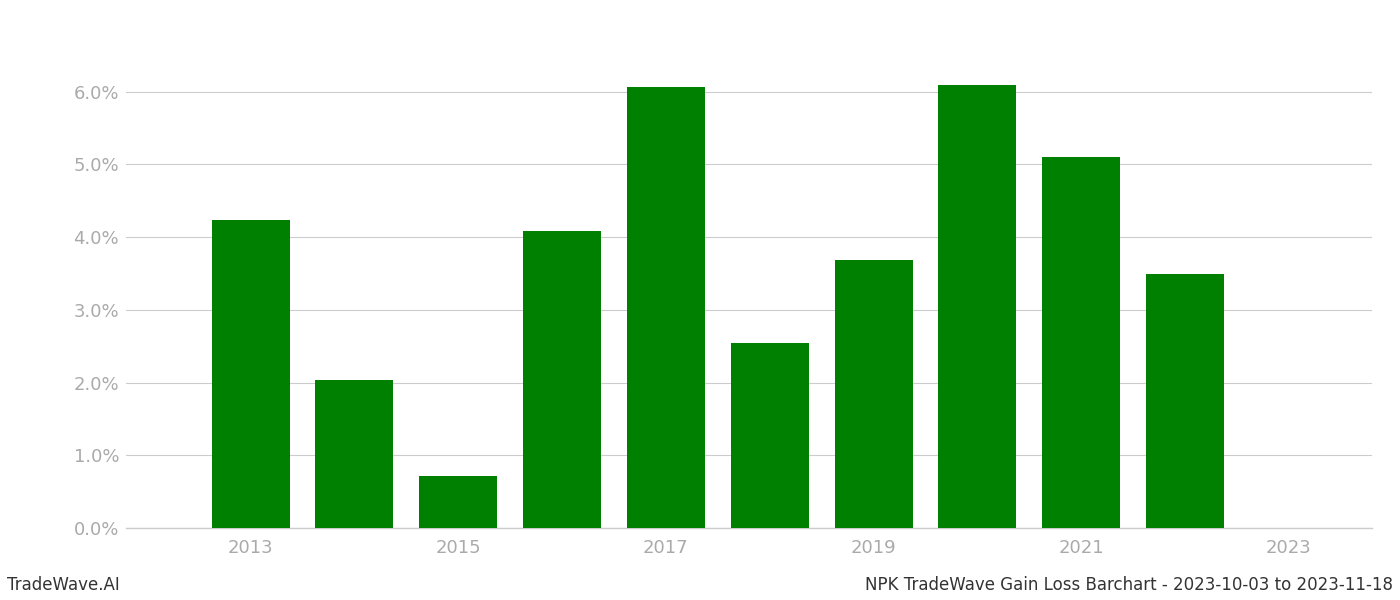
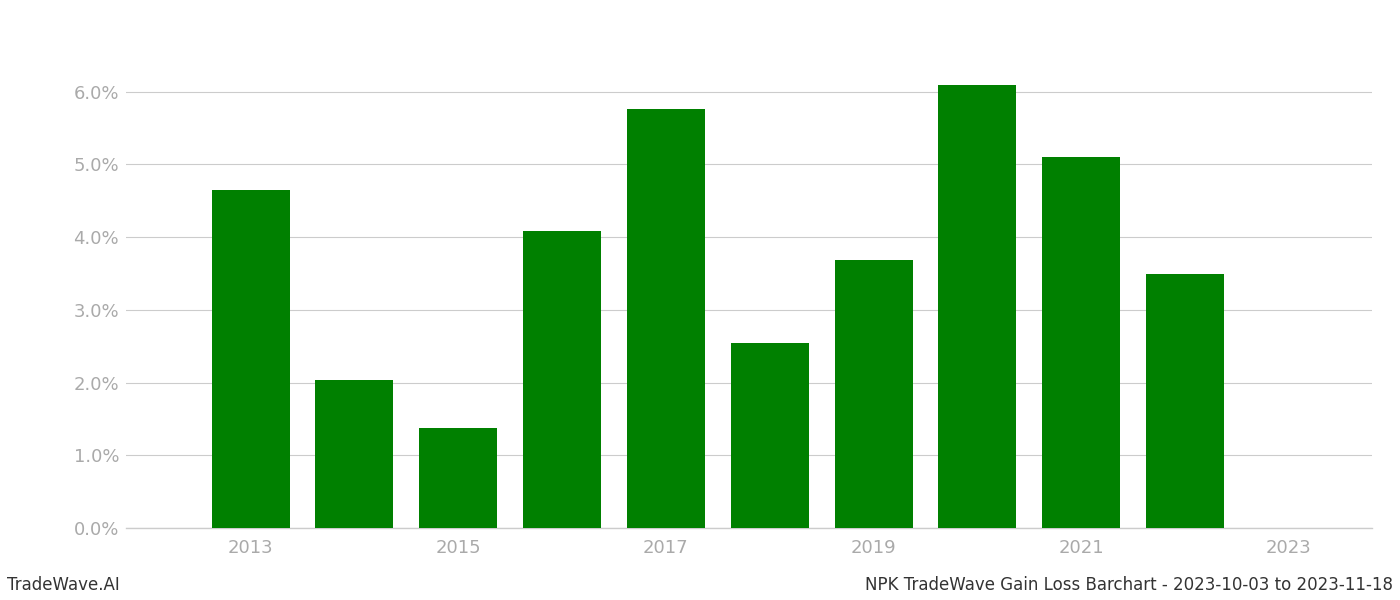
2013: 4.24% -> 4.65%
2015: 0.72% -> 1.38%
2017: 6.06% -> 5.77%
